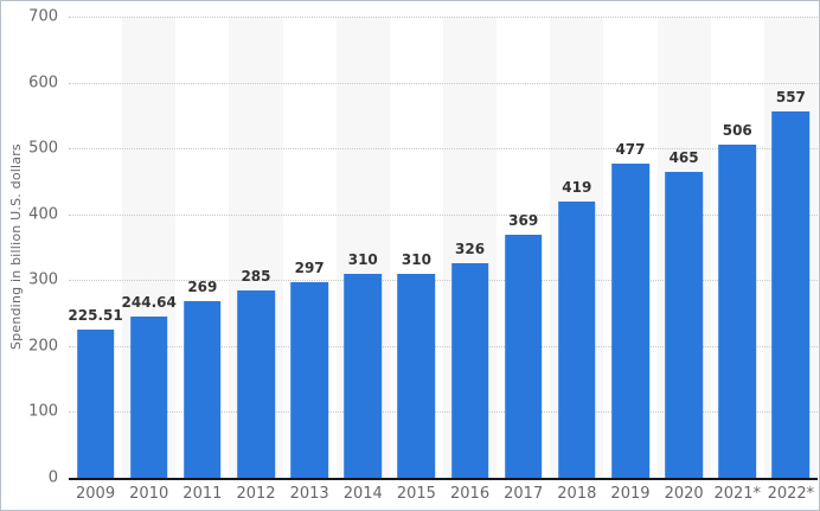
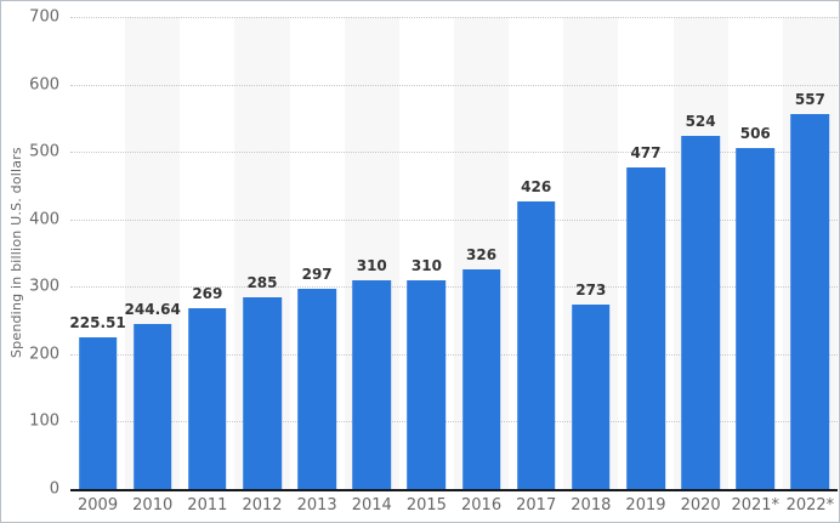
2017: 369 -> 426
2018: 419 -> 273
2020: 465 -> 524
